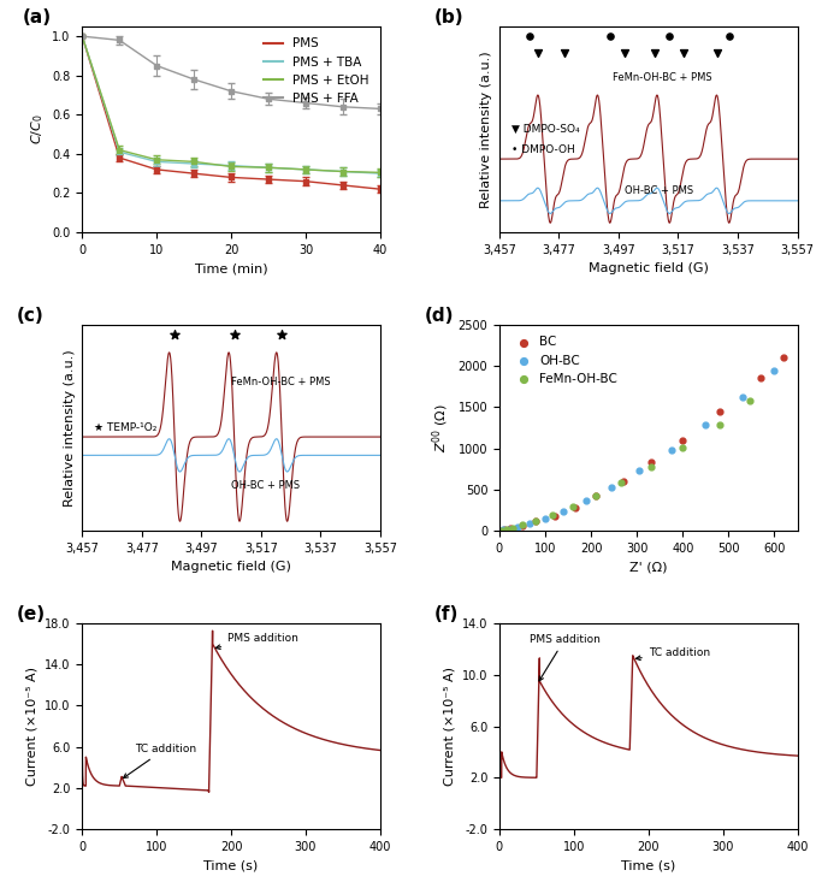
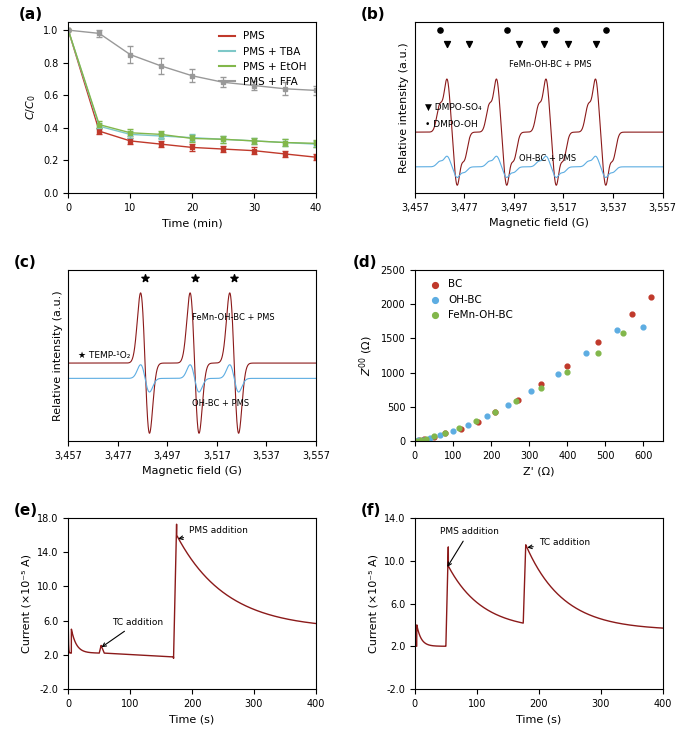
OH-BC/600: 1950 -> 1660
